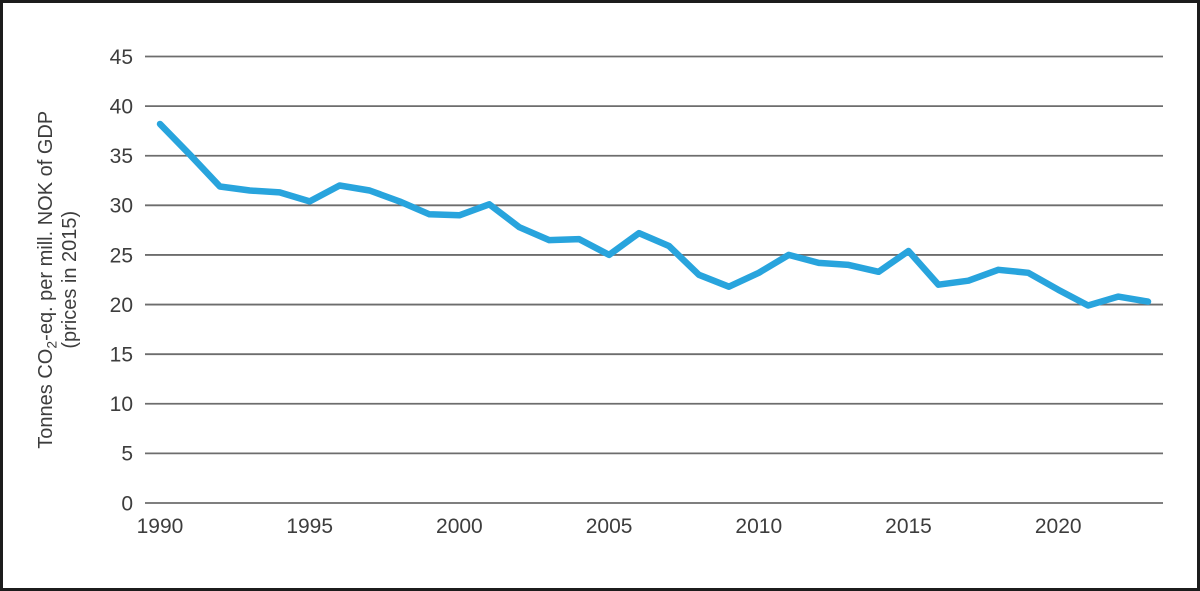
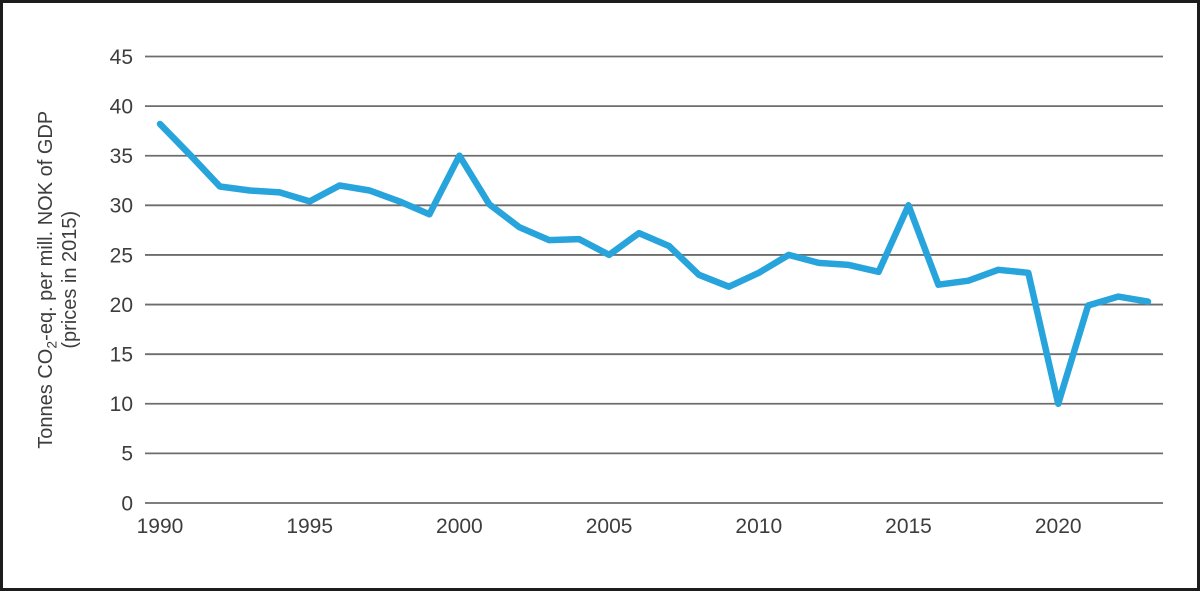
2000: 29 -> 35
2015: 25 -> 30
2020: 22 -> 10
